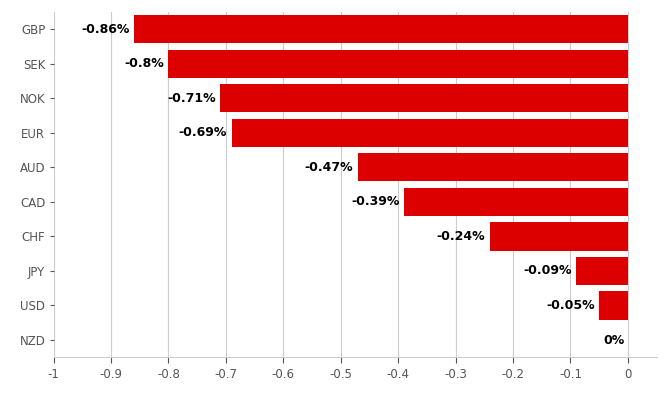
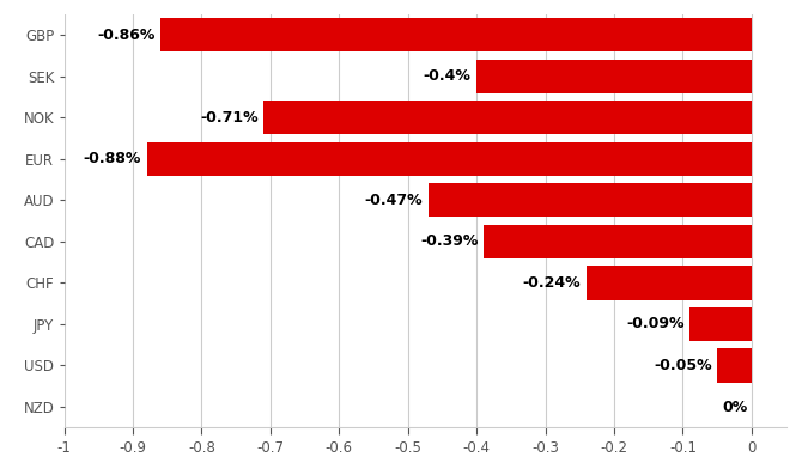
SEK: -0.8% -> -0.4%
EUR: -0.69% -> -0.88%
